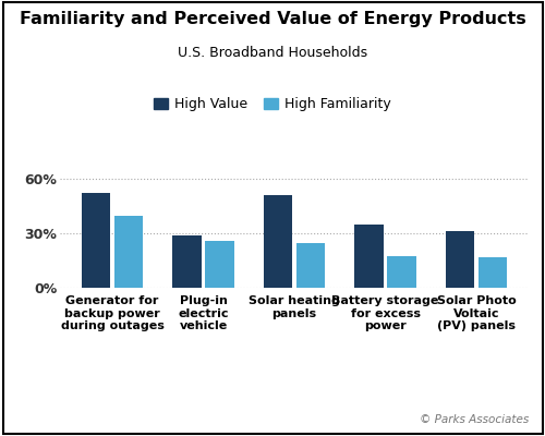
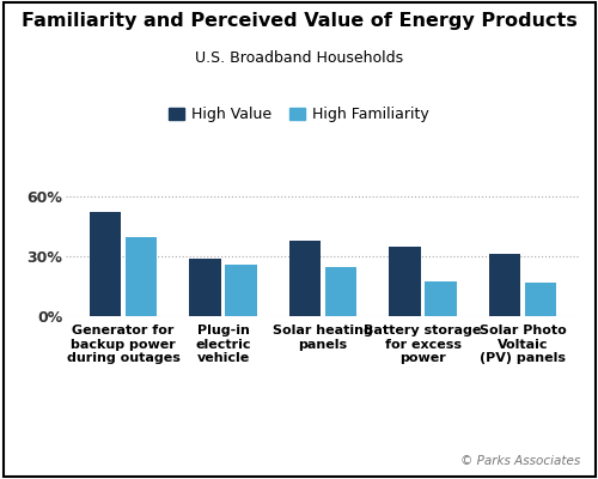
High Value/Solar heating panels: 51% -> 38%
